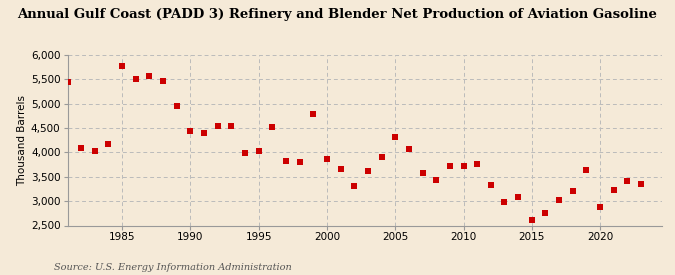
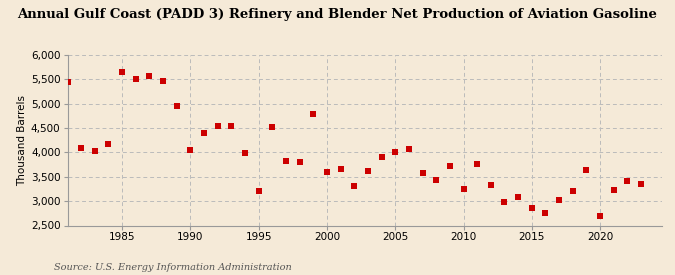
1985: 5,780 -> 5,650
1990: 4,430 -> 4,050
1995: 4,020 -> 3,200
2000: 3,870 -> 3,600
2005: 4,310 -> 4,000
2010: 3,720 -> 3,250
2015: 2,620 -> 2,850
2020: 2,880 -> 2,700
